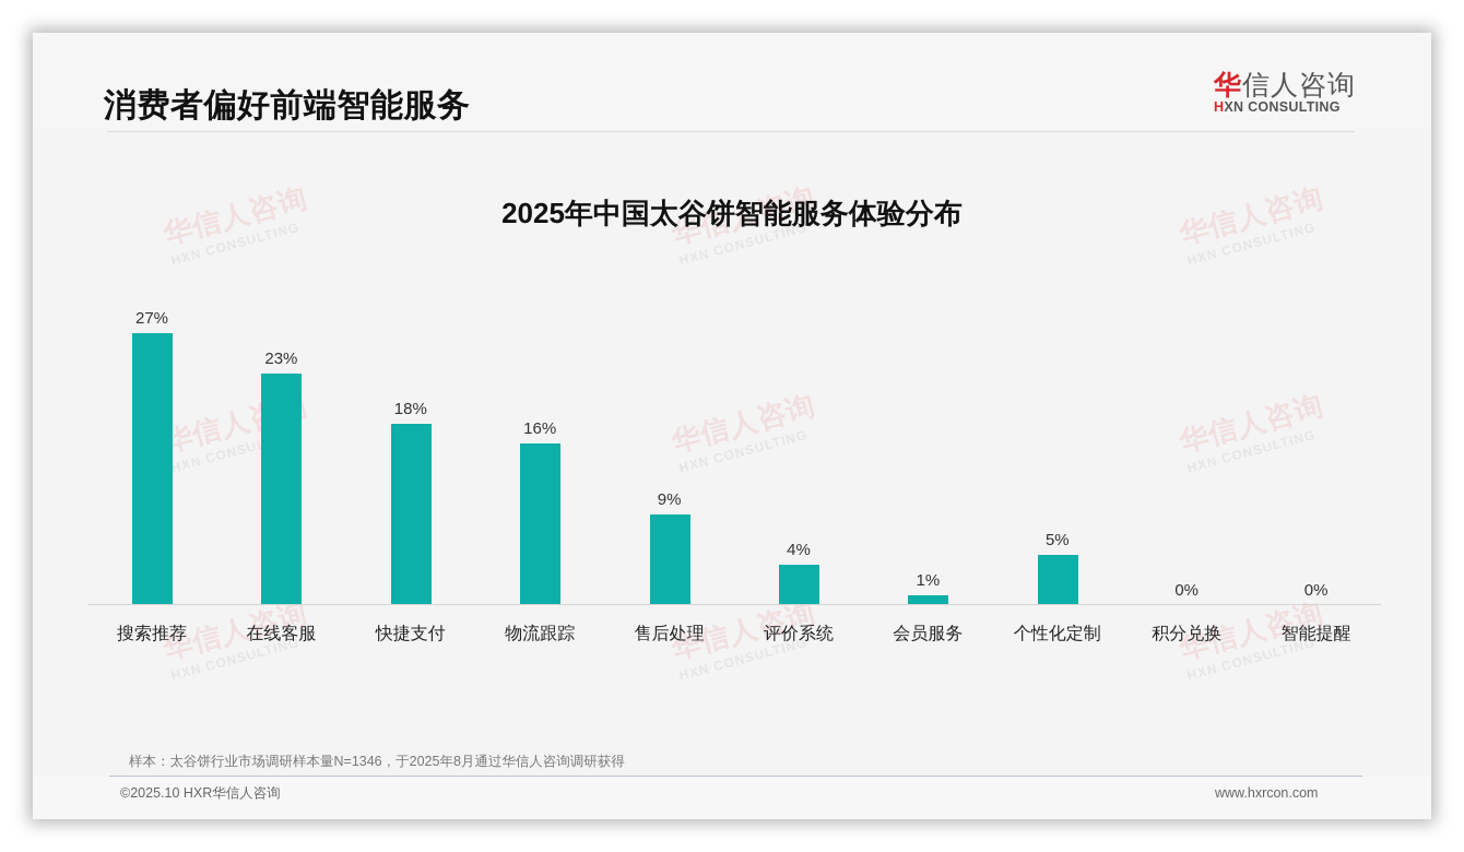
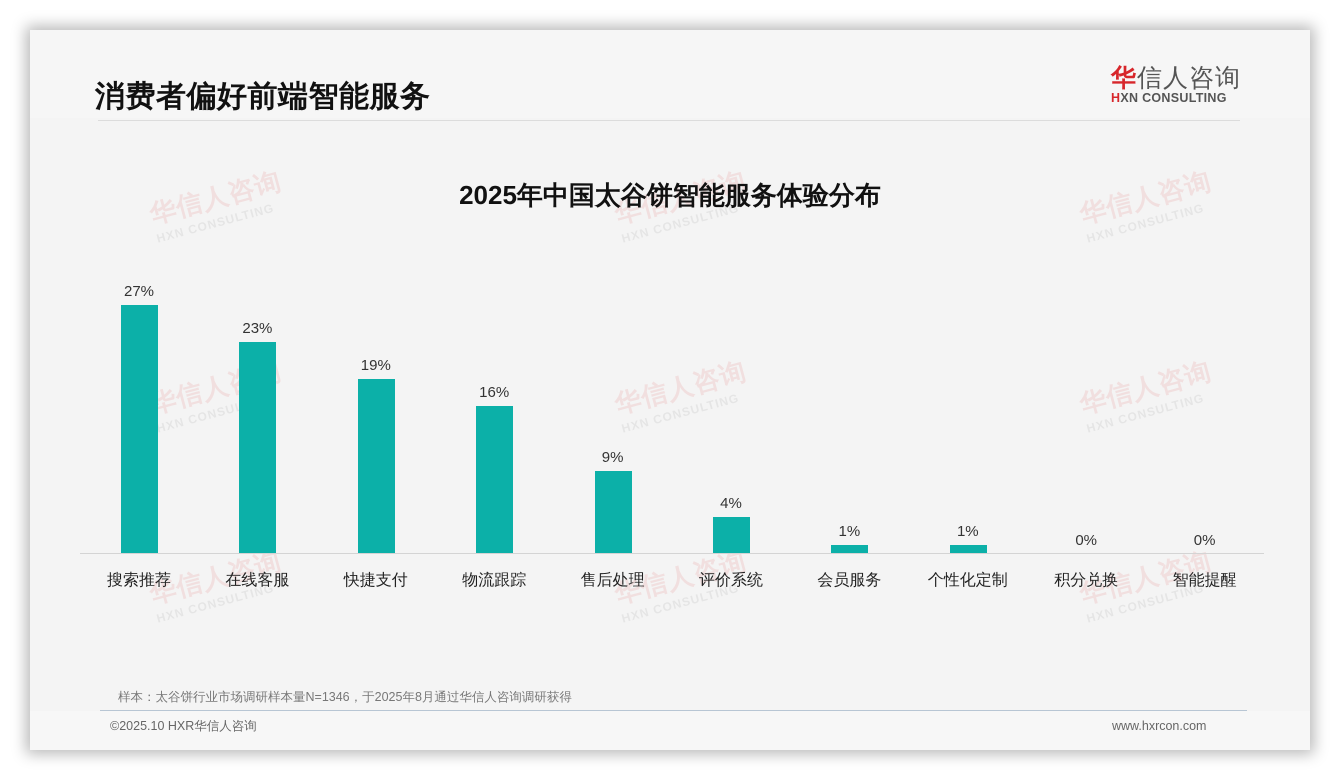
快捷支付: 18% -> 19%
个性化定制: 5% -> 1%
